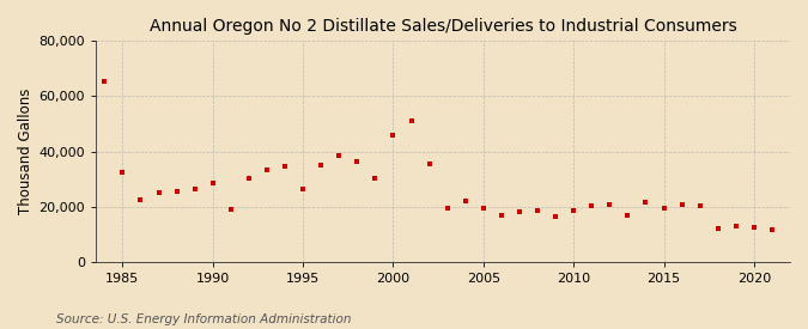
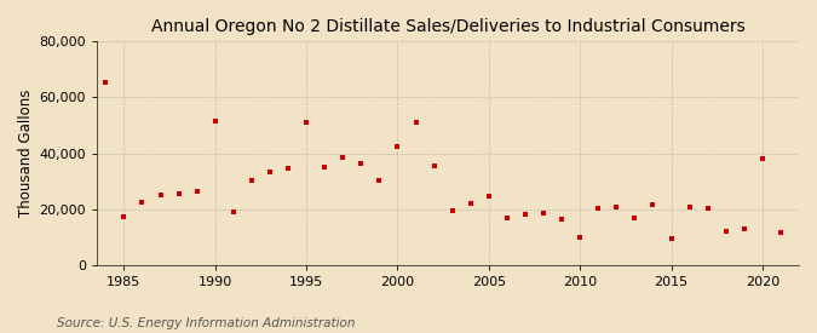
1985: 32,500 -> 17,500
1990: 28,500 -> 51,500
1995: 26,500 -> 51,000
2000: 46,000 -> 42,500
2005: 19,500 -> 24,500
2010: 18,500 -> 10,000
2015: 19,500 -> 9,500
2020: 12,500 -> 38,000
